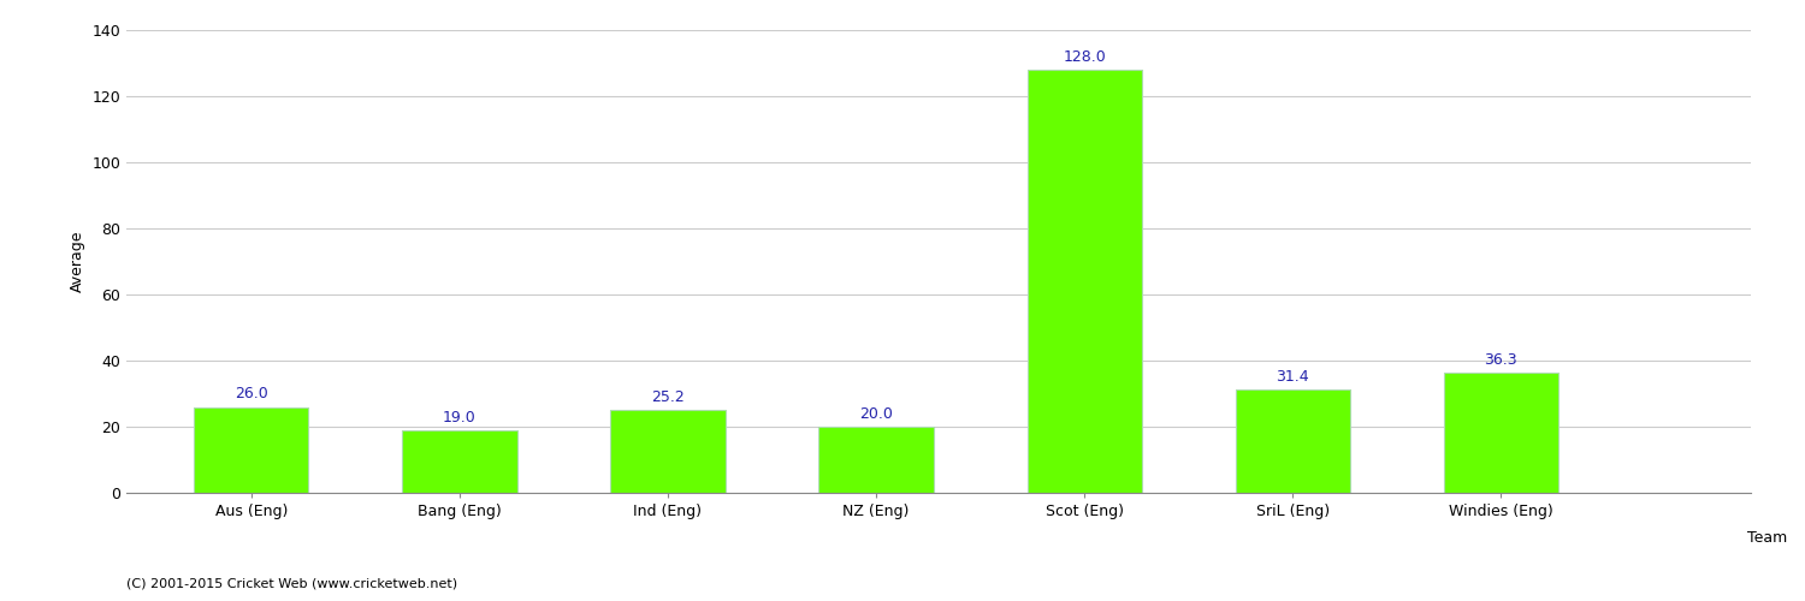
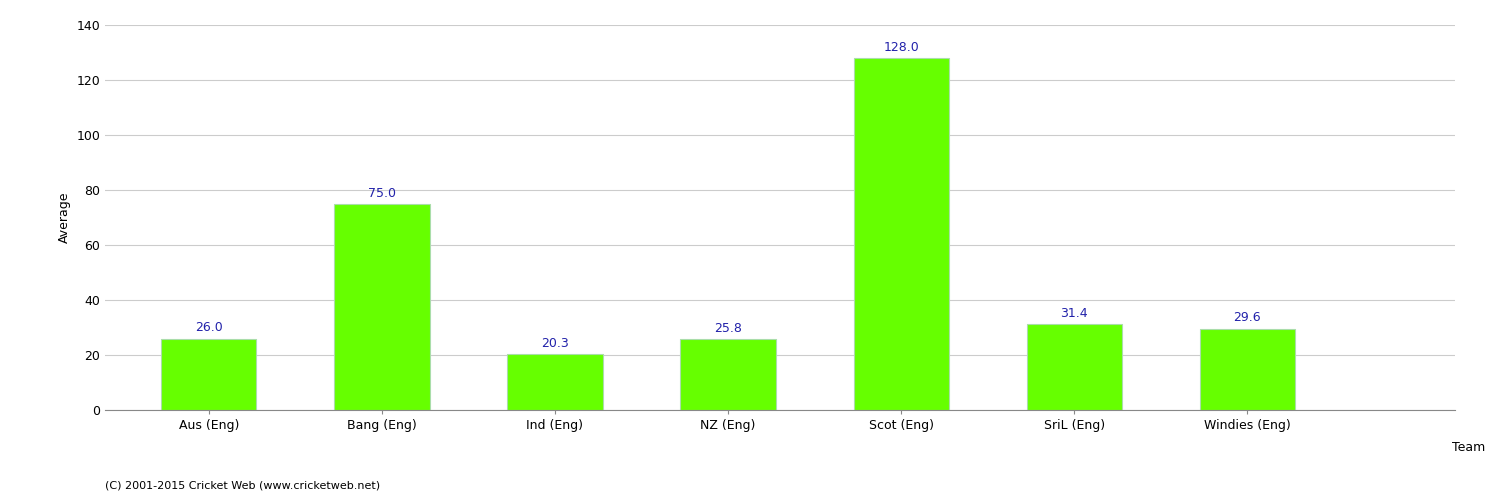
Bang (Eng): 19.0 -> 75.0
Ind (Eng): 25.2 -> 20.3
NZ (Eng): 20.0 -> 25.8
Windies (Eng): 36.3 -> 29.6
